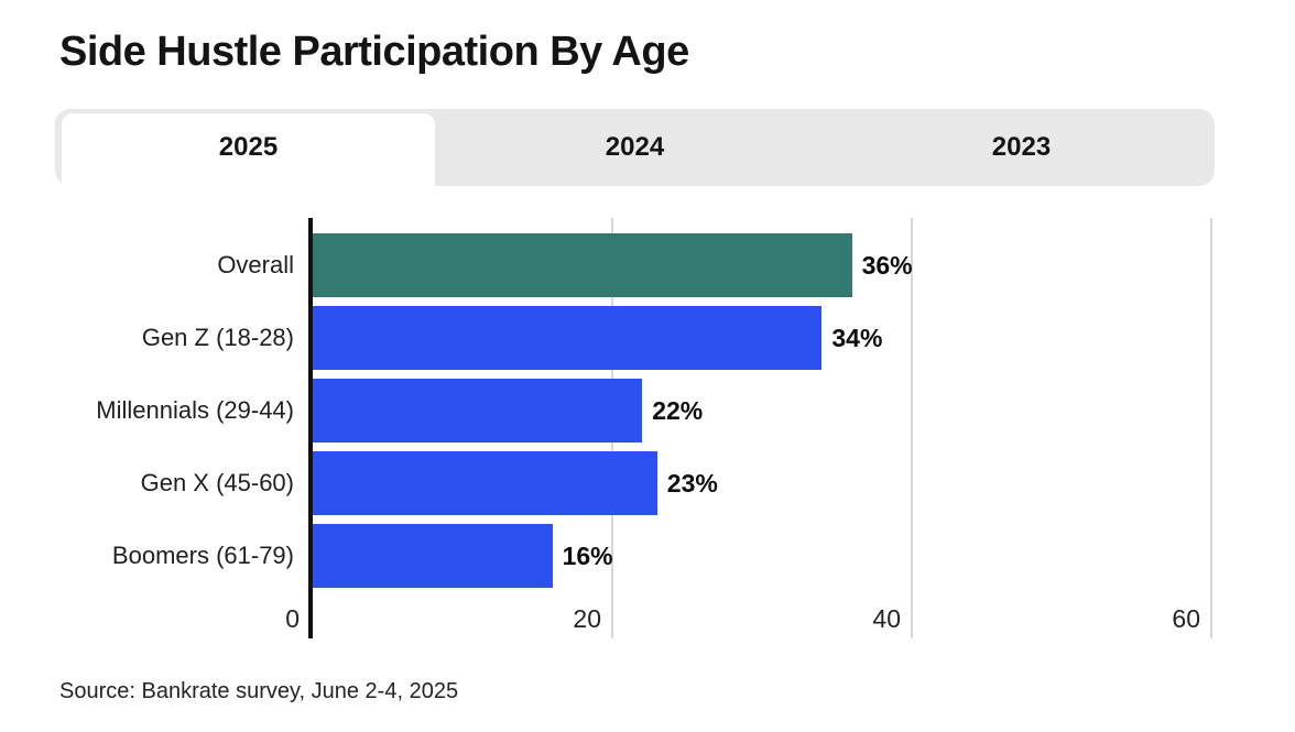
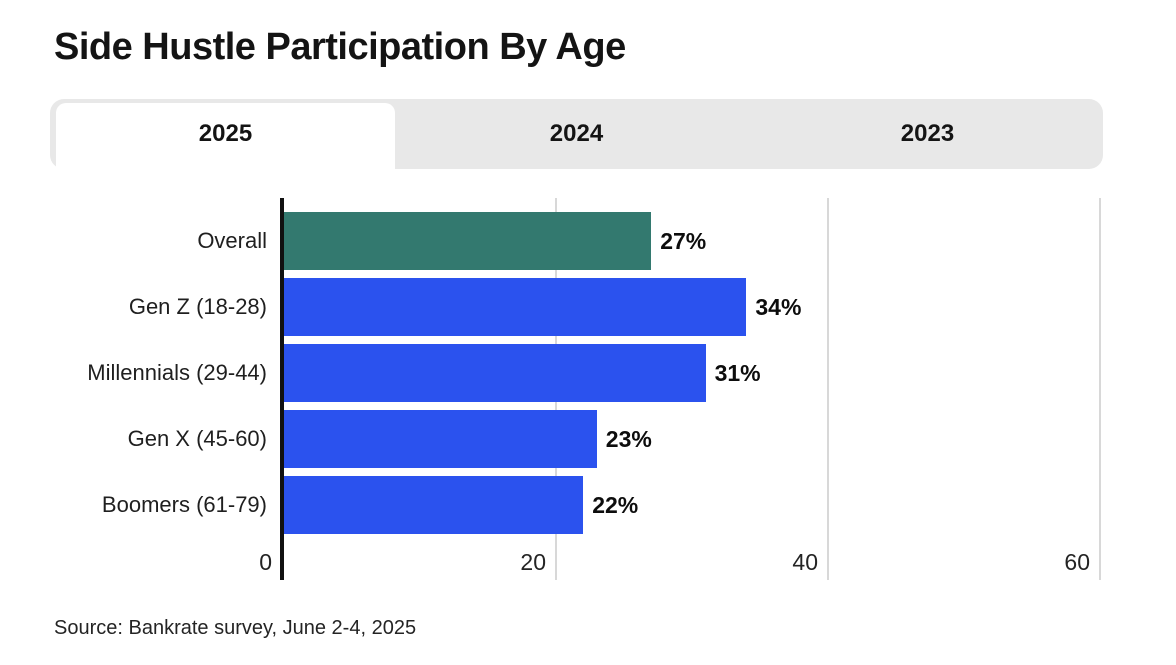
Overall: 36% -> 27%
Millennials (29-44): 22% -> 31%
Boomers (61-79): 16% -> 22%
